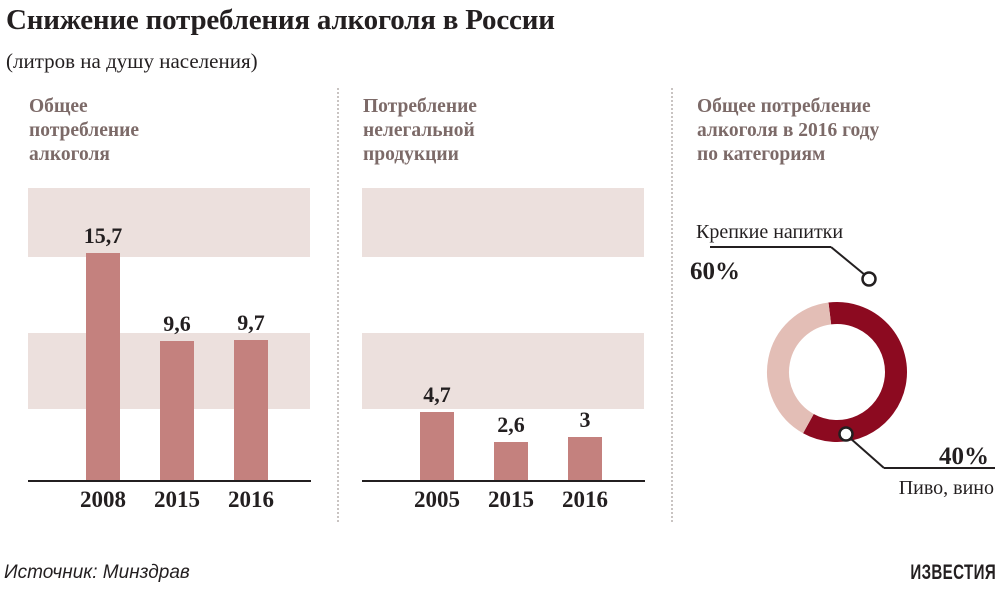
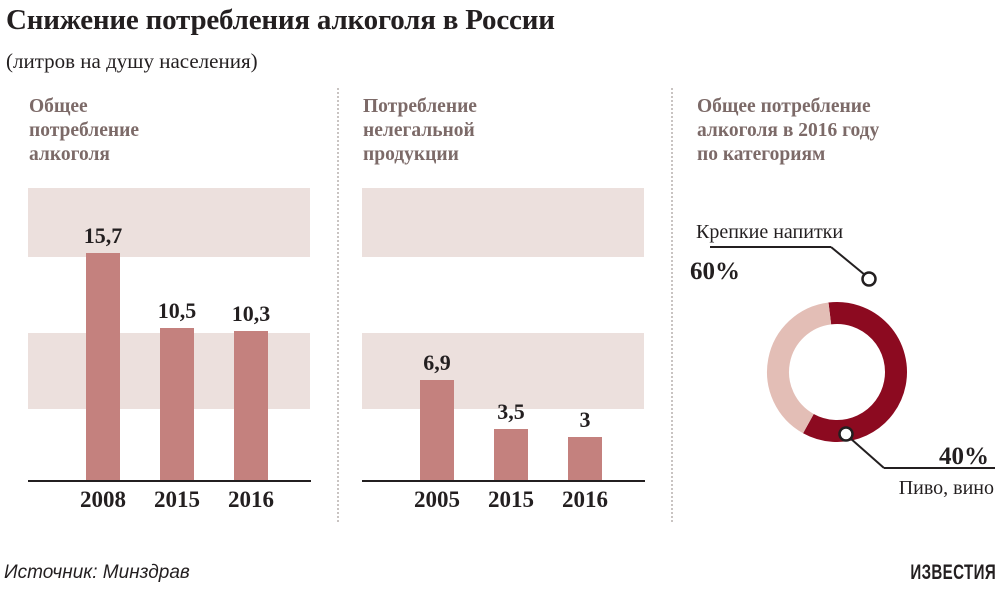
Общее потребление алкоголя/2015: 9,6 -> 10,5
Общее потребление алкоголя/2016: 9,7 -> 10,3
Потребление нелегальной продукции/2005: 4,7 -> 6,9
Потребление нелегальной продукции/2015: 2,6 -> 3,5
